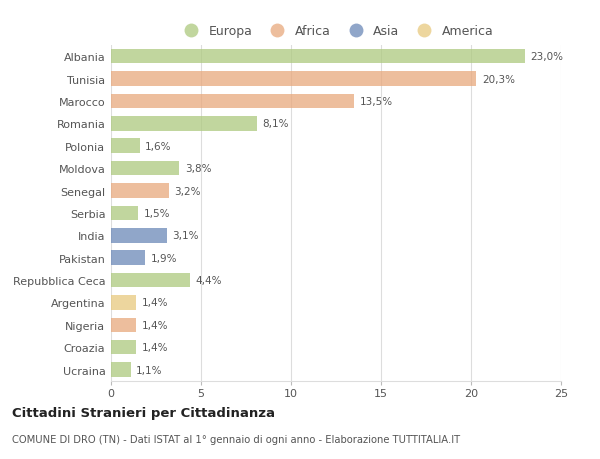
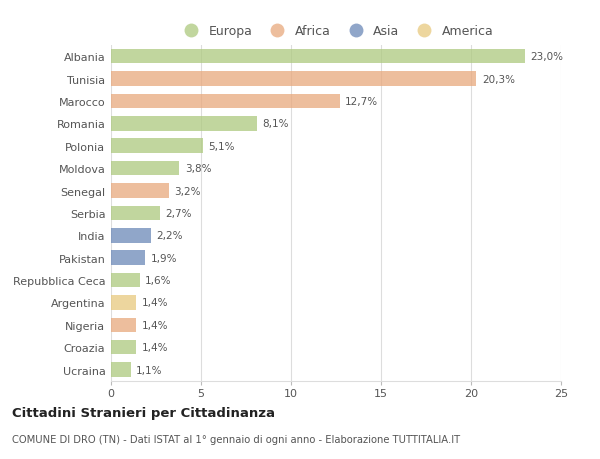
Marocco: 13,5% -> 12,7%
Polonia: 1,6% -> 5,1%
Serbia: 1,5% -> 2,7%
India: 3,1% -> 2,2%
Repubblica Ceca: 4,4% -> 1,6%
